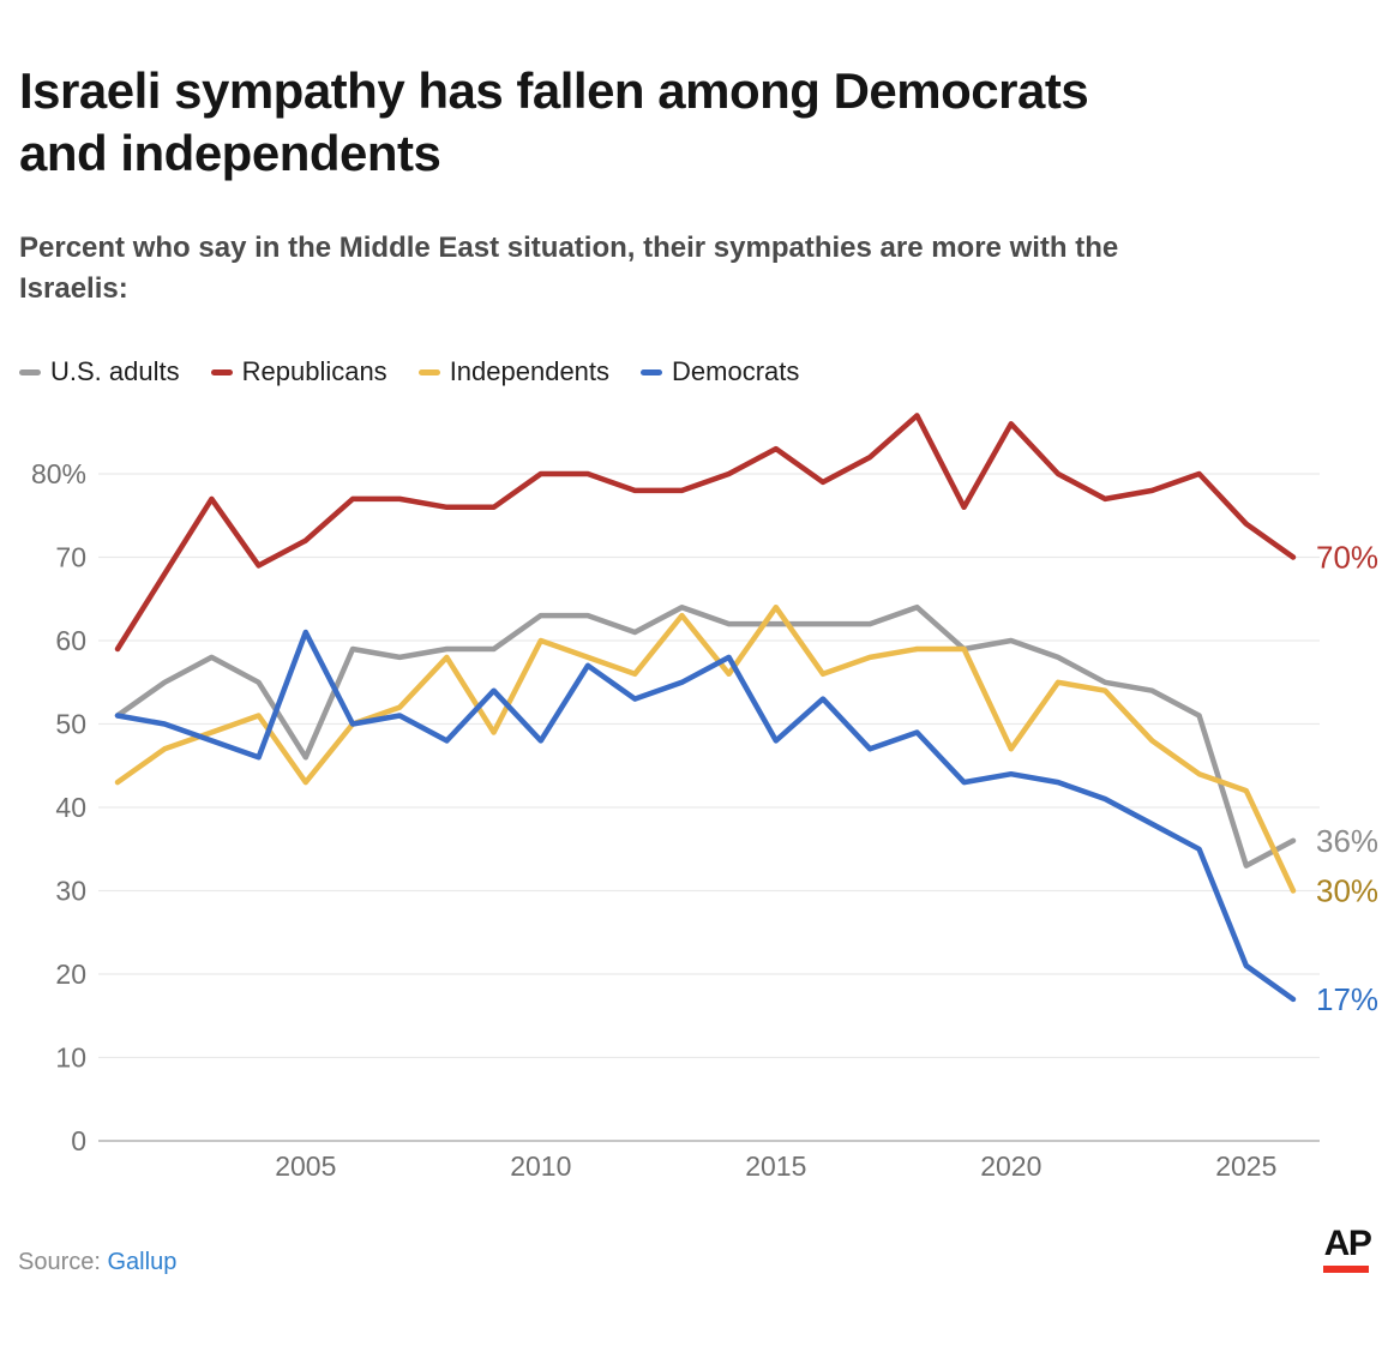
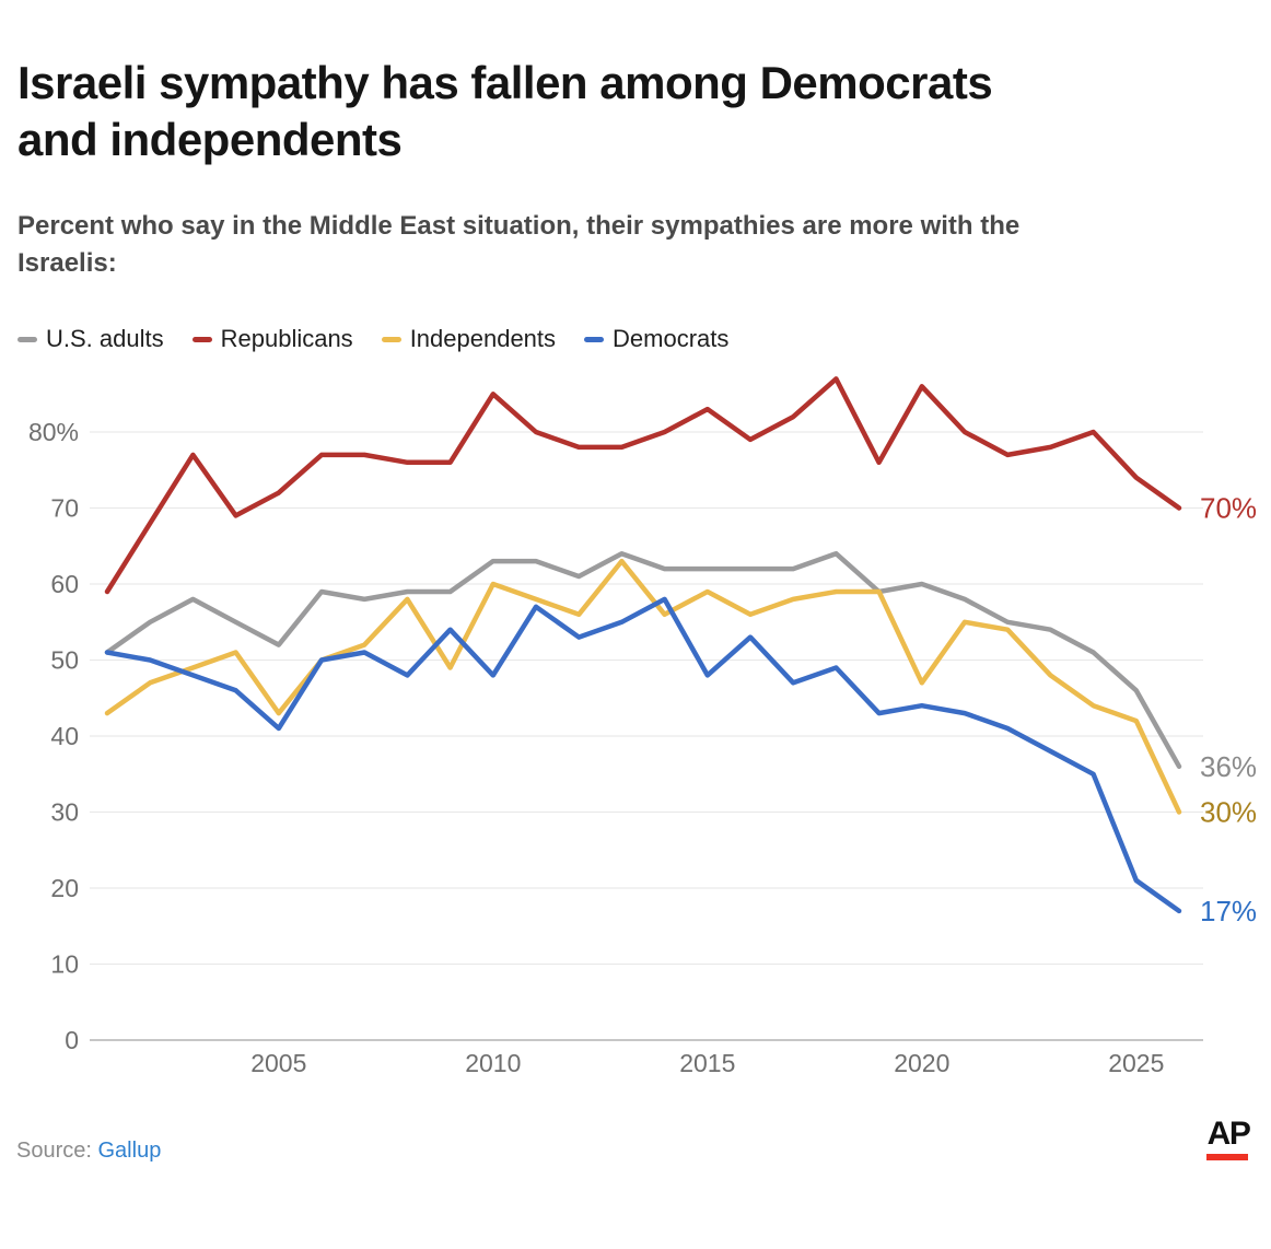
U.S. adults/2005: 46% -> 52%
Democrats/2005: 61% -> 41%
Republicans/2010: 80% -> 85%
Independents/2015: 64% -> 59%
U.S. adults/2025: 33% -> 46%
